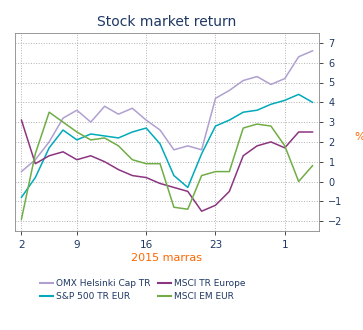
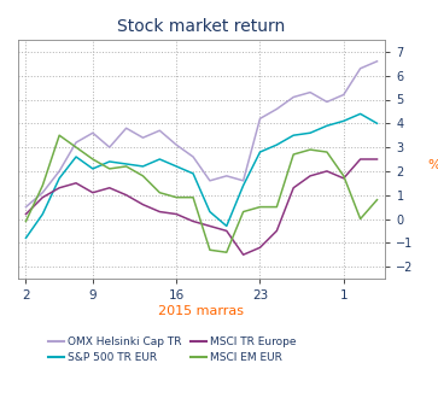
MSCI TR Europe/2: 3.1 -> 0.2
MSCI EM EUR/2: -1.9 -> -0.1
S&P 500 TR EUR/16: 2.7 -> 2.2
